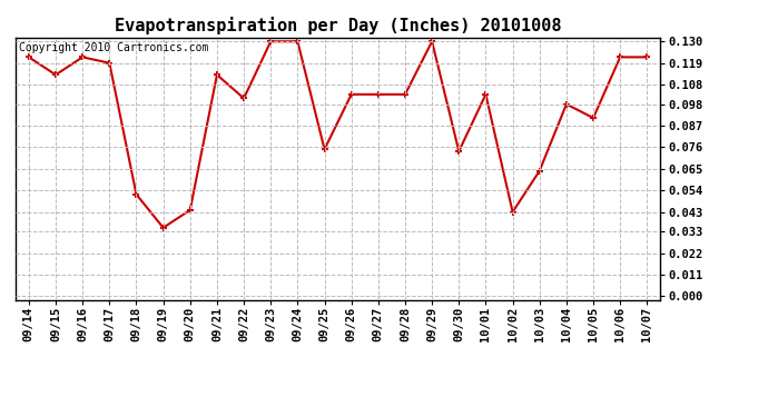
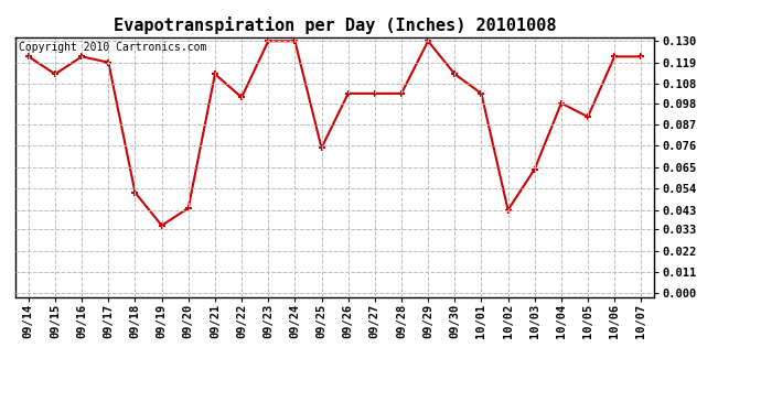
09/30: 0.074 -> 0.113
